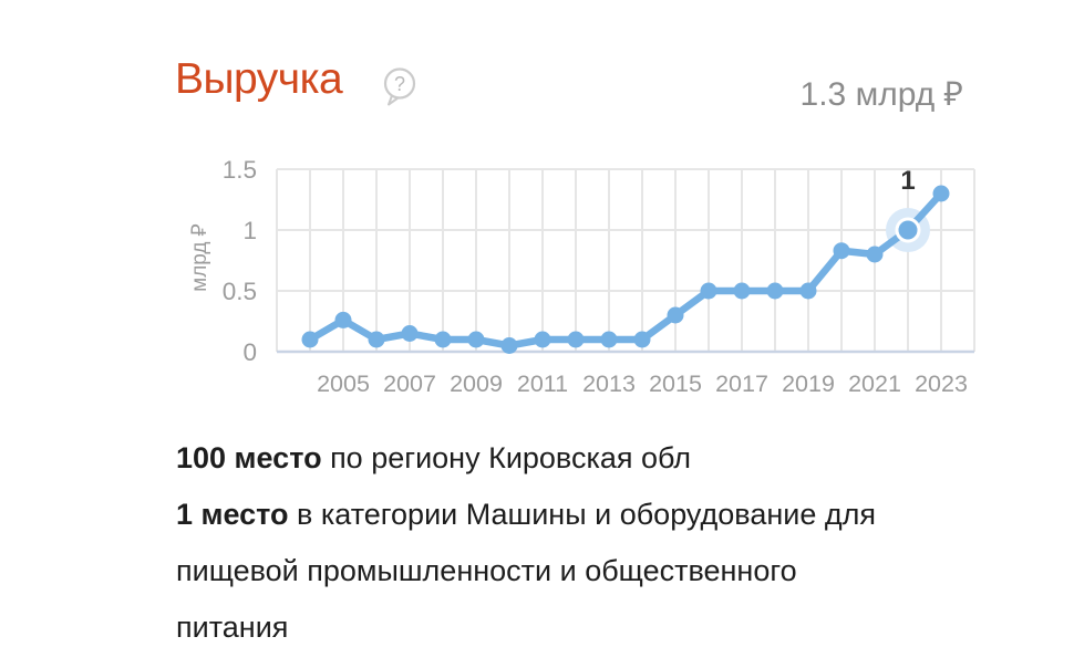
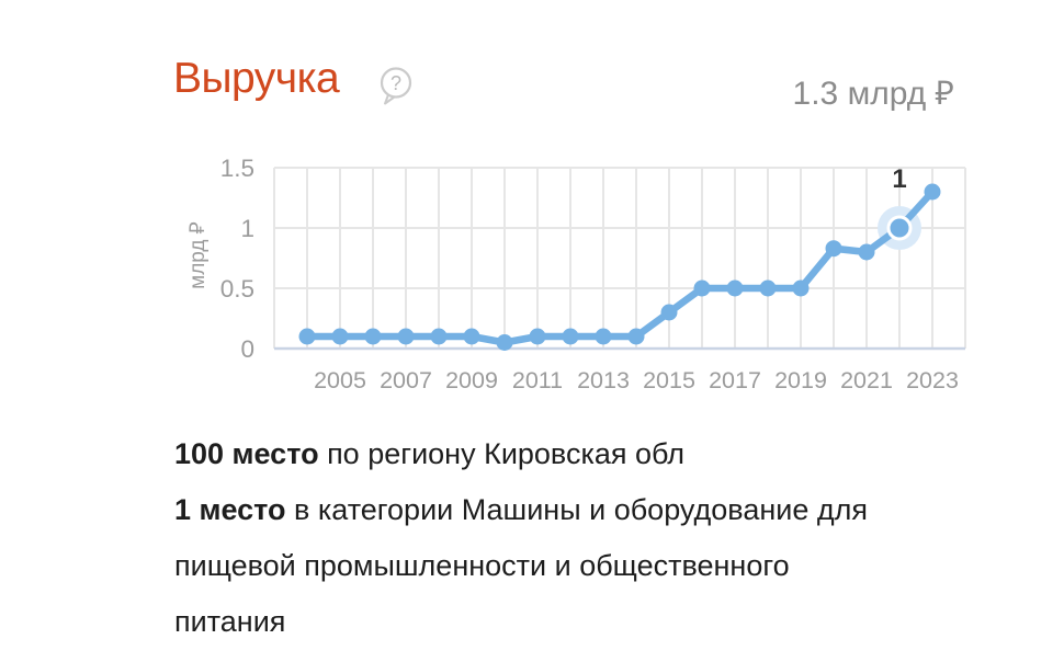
2005: 0.26 -> 0.10
2007: 0.15 -> 0.10
